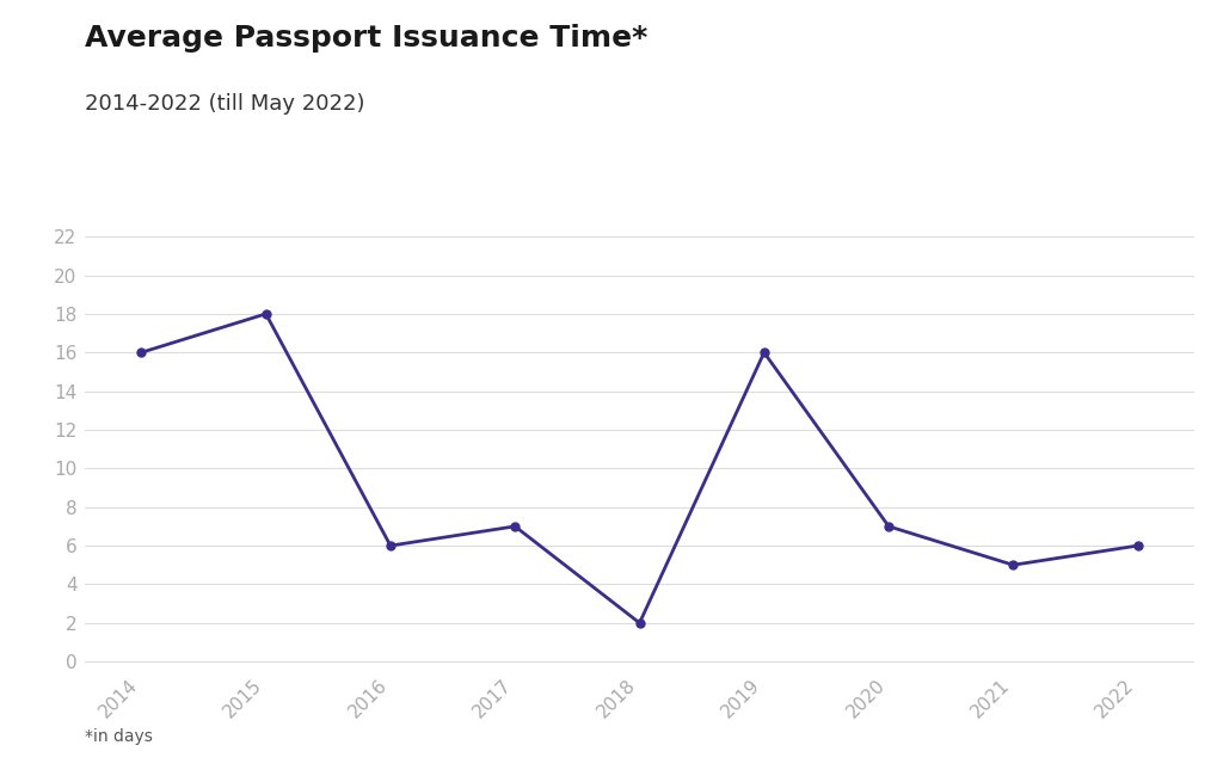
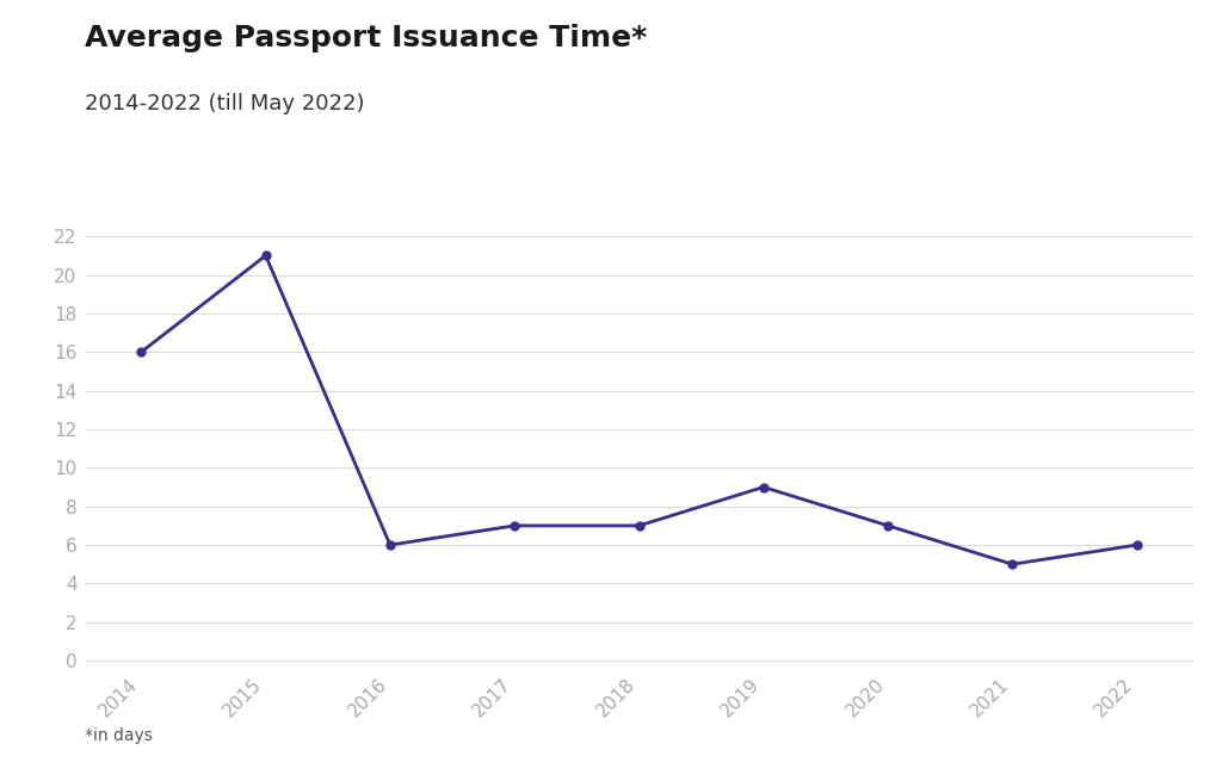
2015: 18 -> 21
2018: 2 -> 7
2019: 16 -> 9
